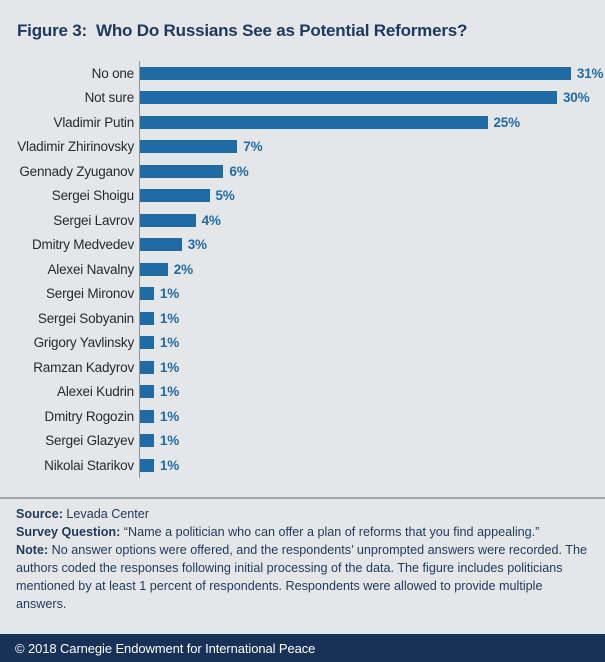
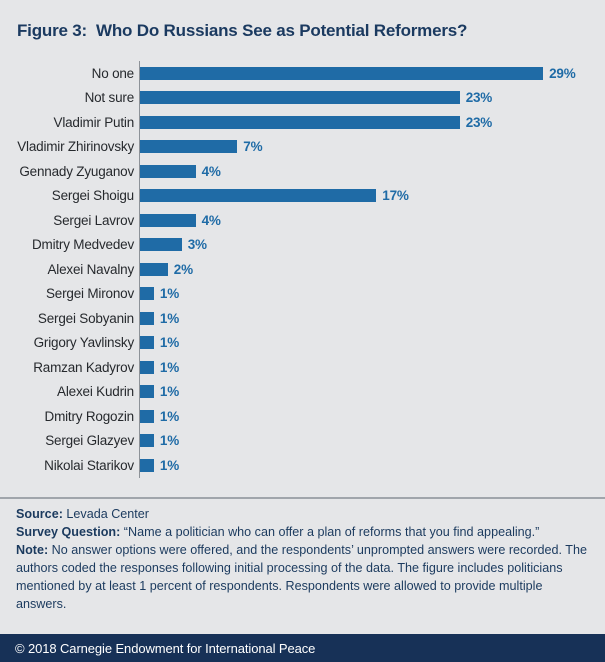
No one: 31% -> 29%
Not sure: 30% -> 23%
Vladimir Putin: 25% -> 23%
Gennady Zyuganov: 6% -> 4%
Sergei Shoigu: 5% -> 17%
